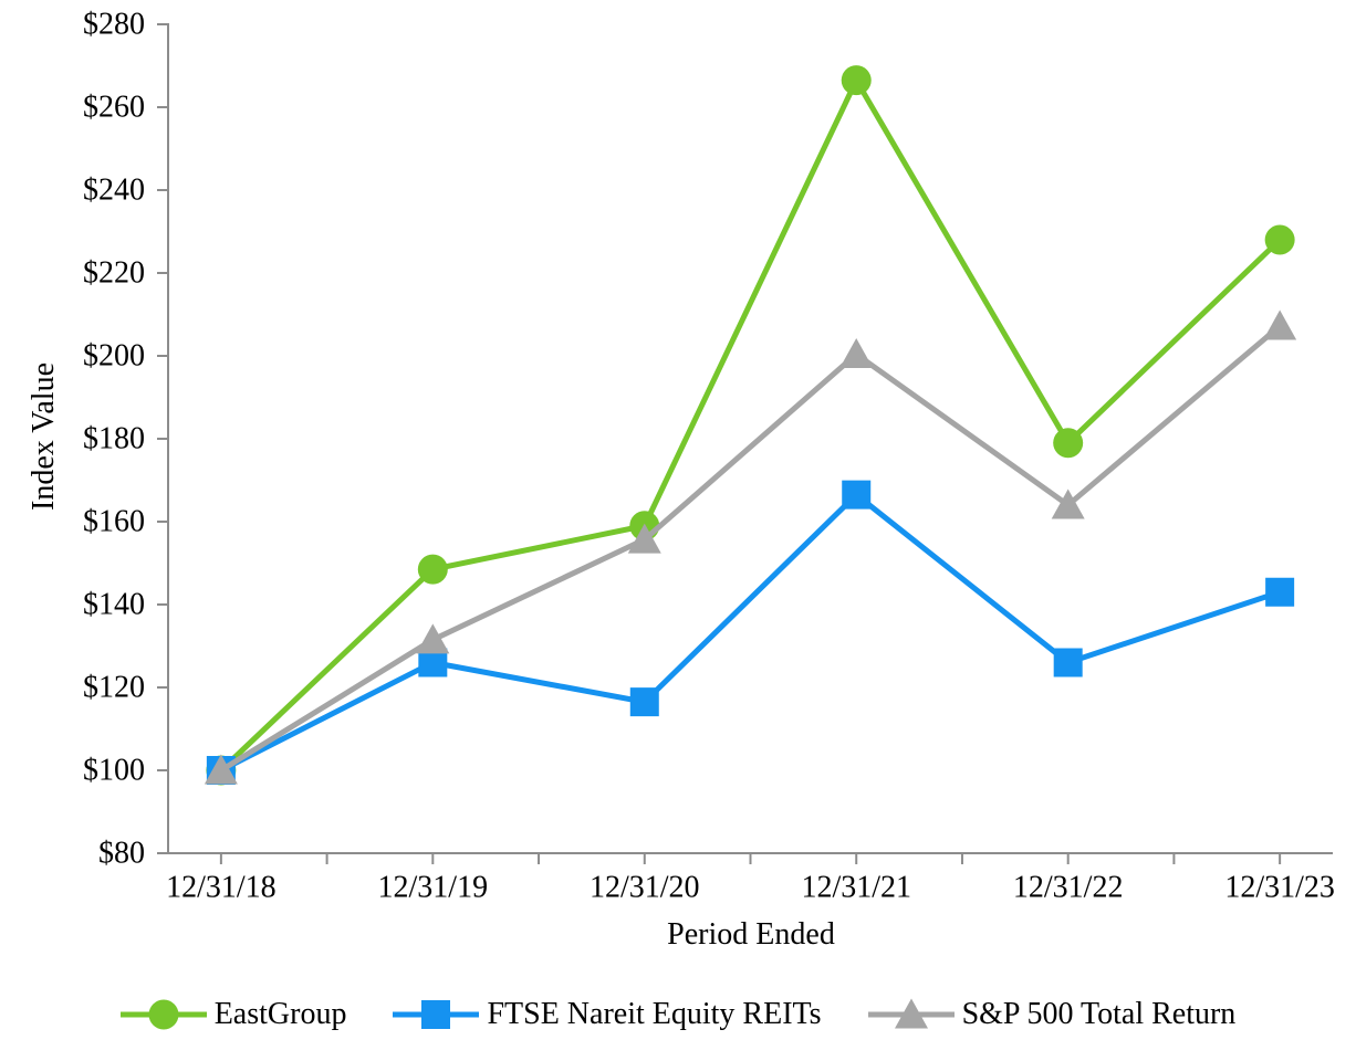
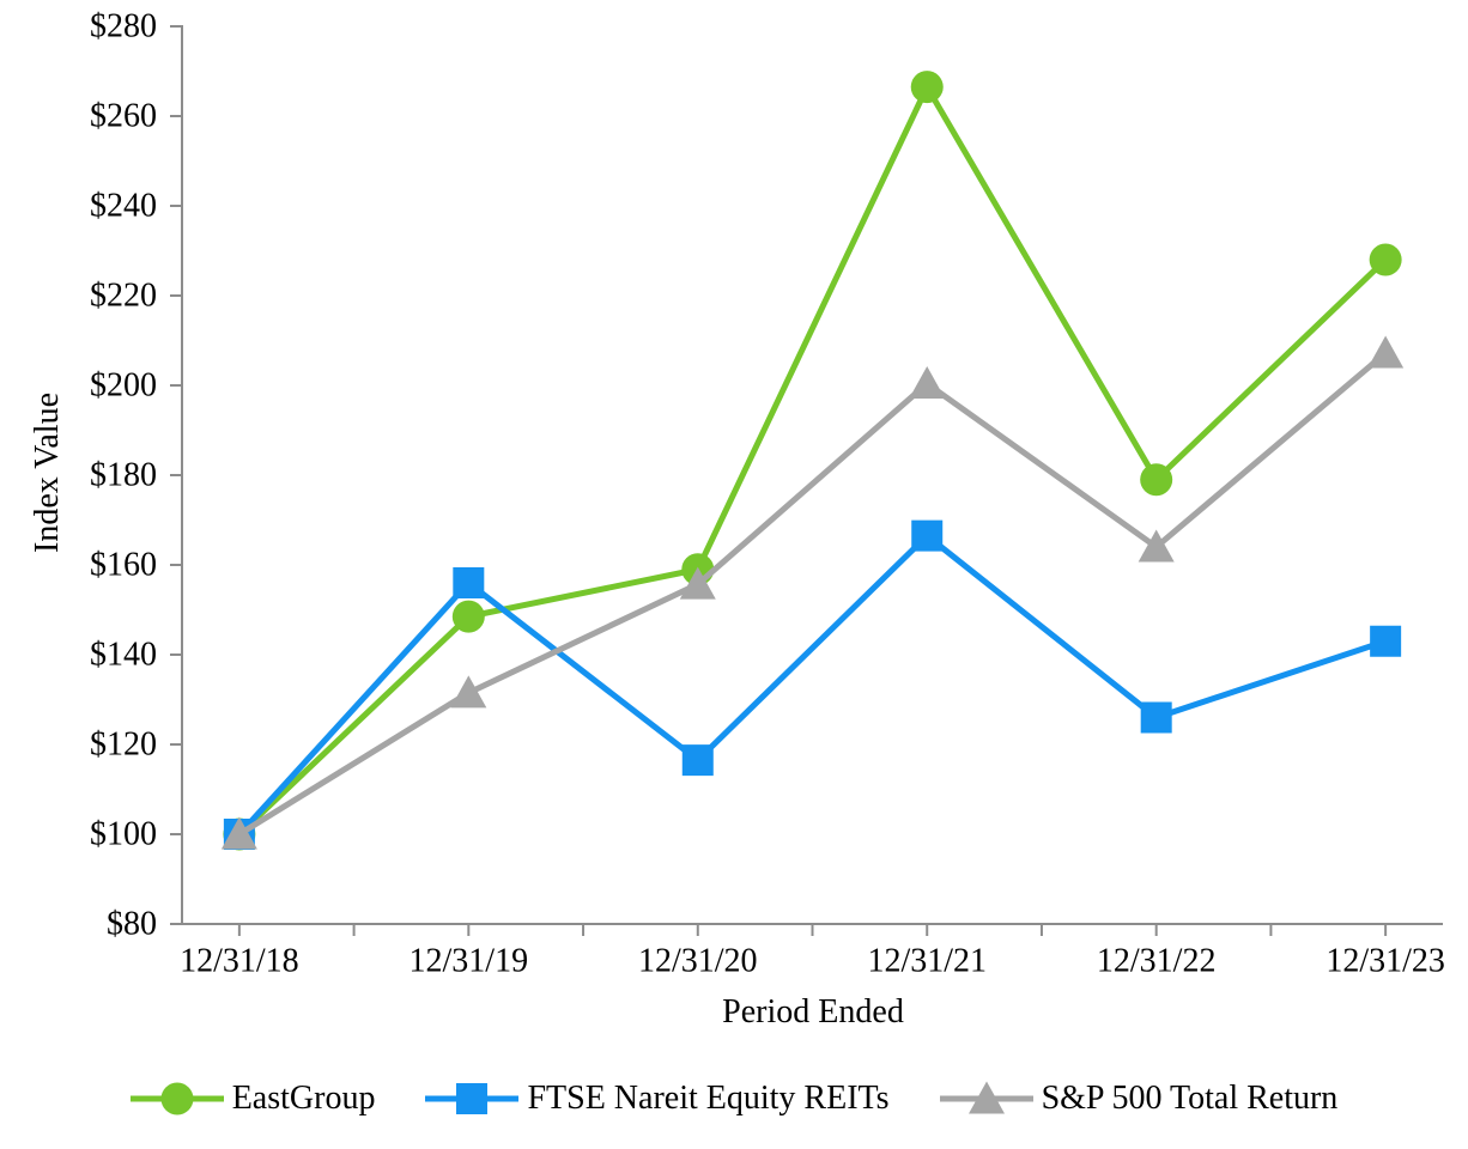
FTSE Nareit Equity REITs/12/31/19: $126 -> $156
